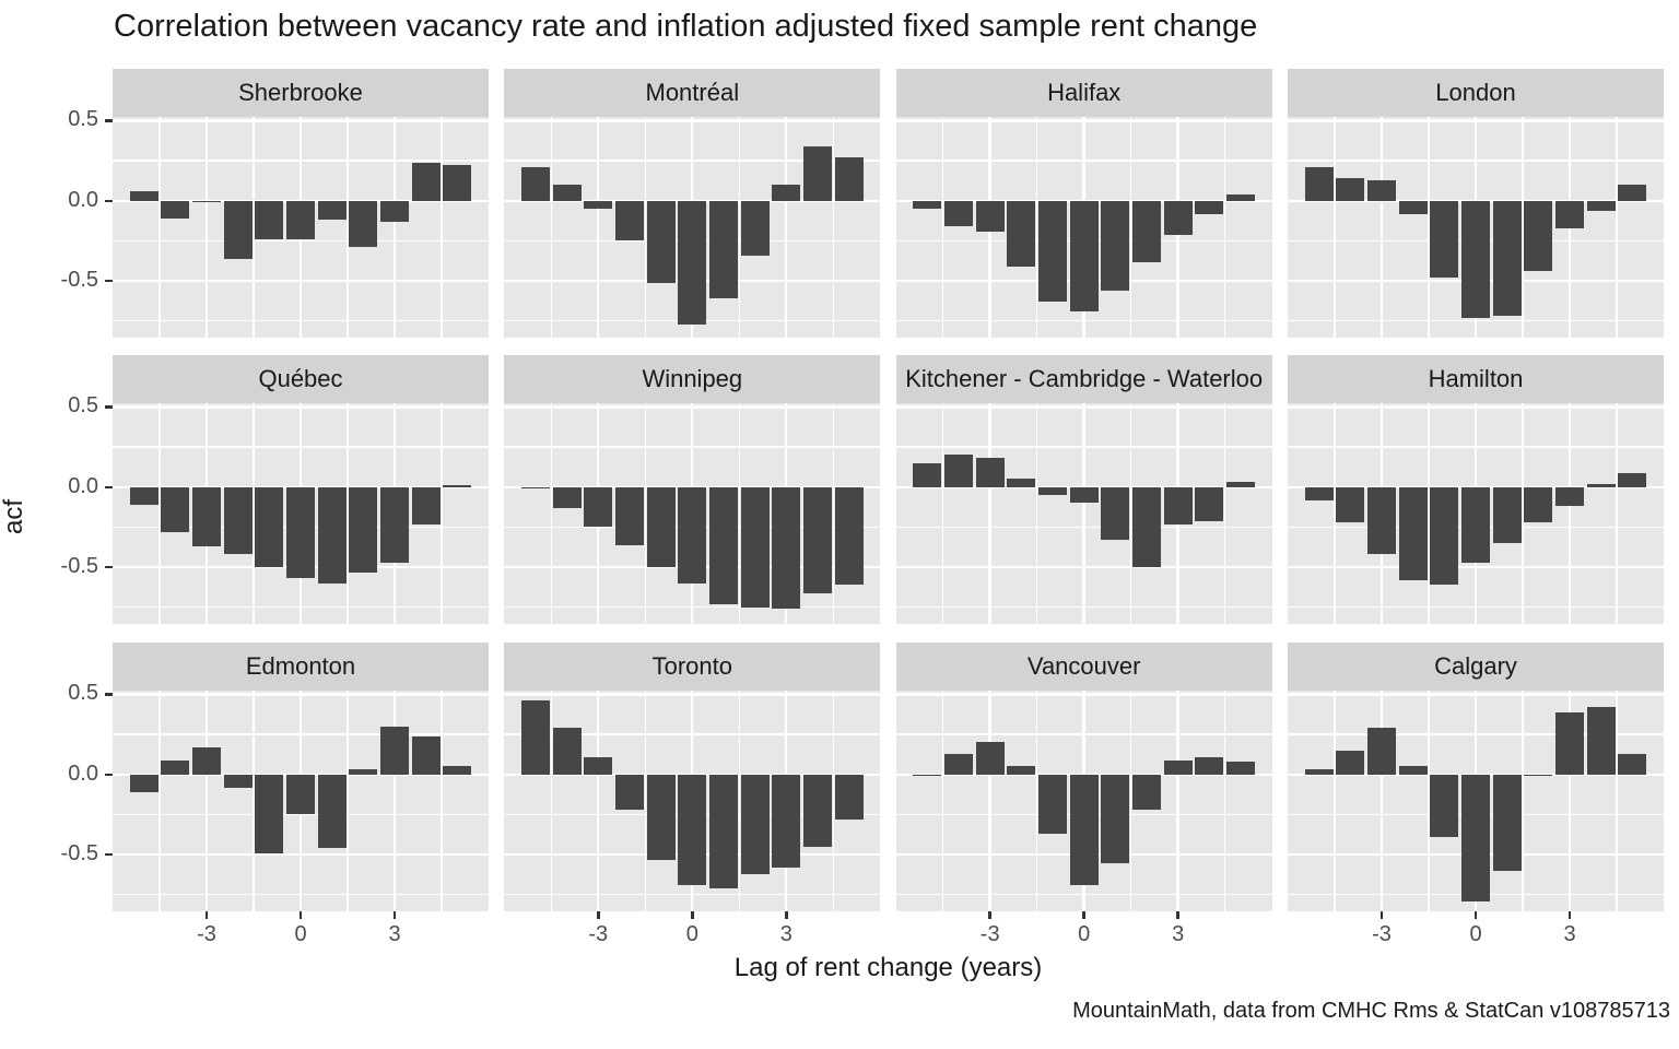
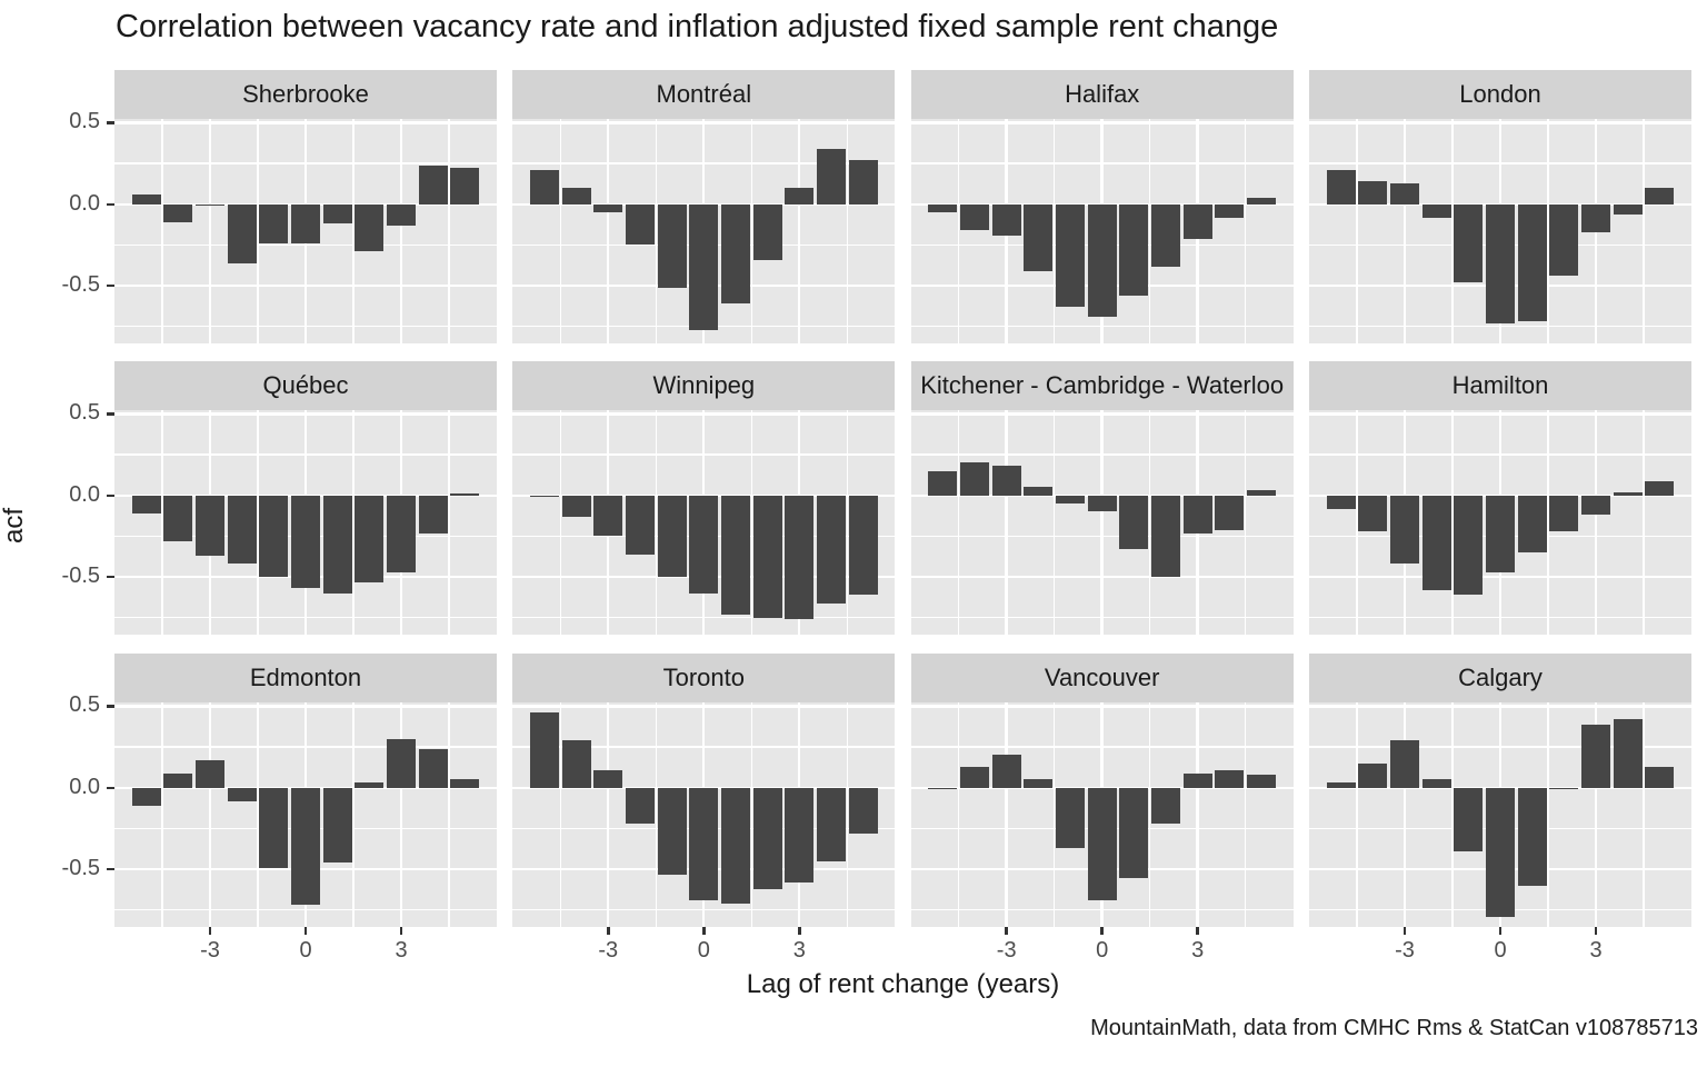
Edmonton/0: -0.25 -> -0.72
